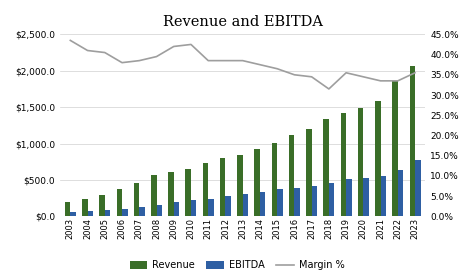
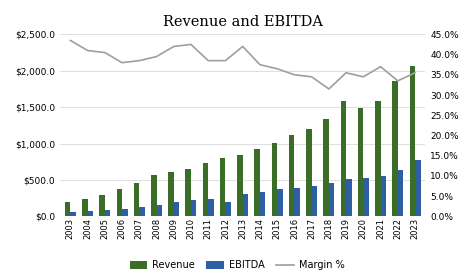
EBITDA/2012: $280 -> $200
Margin %/2013: 38.5% -> 42.0%
Revenue/2019: $1,420 -> $1,580
Margin %/2021: 33.5% -> 37.0%
